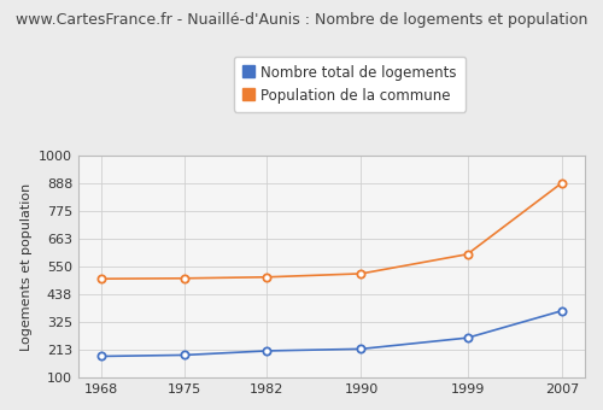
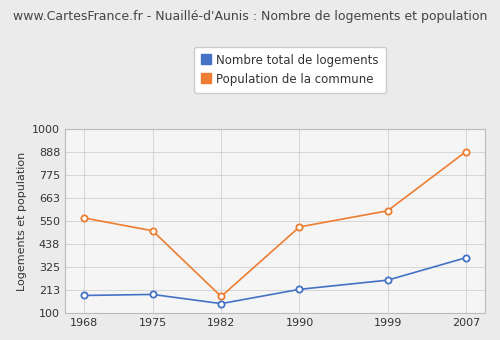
Population de la commune/1968: 500 -> 565
Nombre total de logements/1982: 207 -> 145
Population de la commune/1982: 507 -> 180
